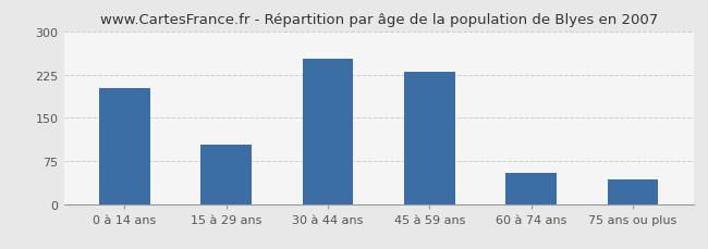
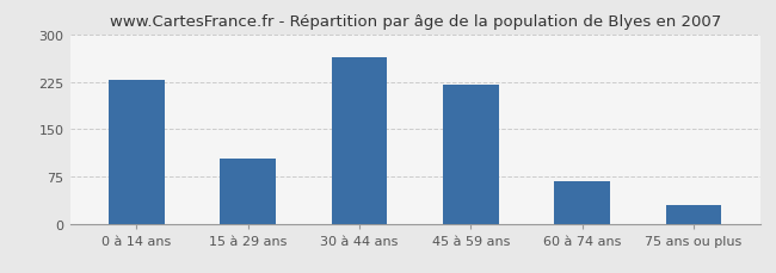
0 à 14 ans: 202 -> 228
30 à 44 ans: 252 -> 263
45 à 59 ans: 230 -> 220
60 à 74 ans: 54 -> 68
75 ans ou plus: 42 -> 30
